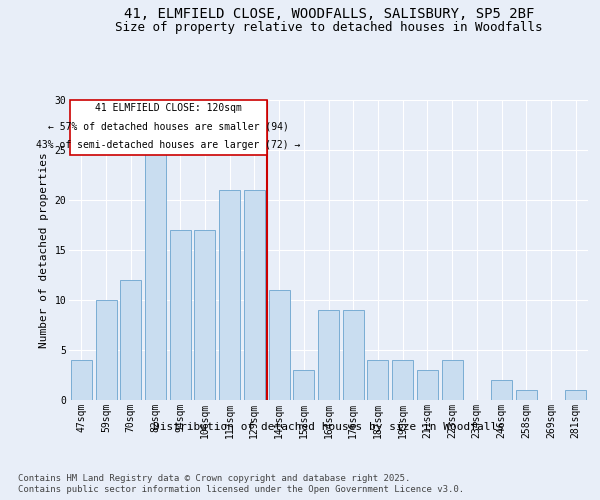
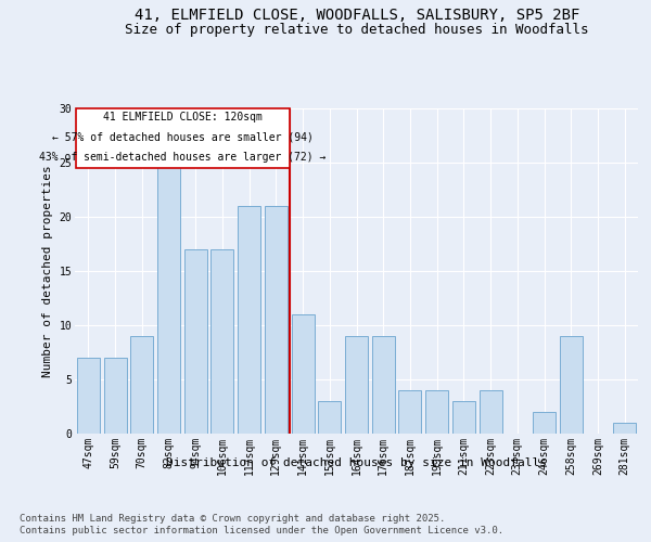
47sqm: 4 -> 7
59sqm: 10 -> 7
70sqm: 12 -> 9
258sqm: 1 -> 9
